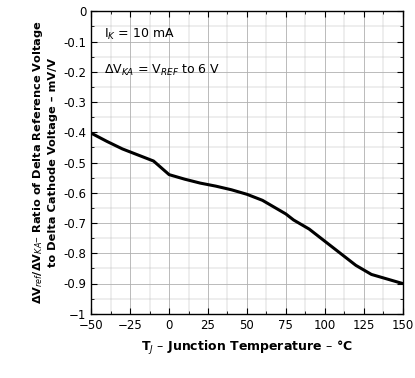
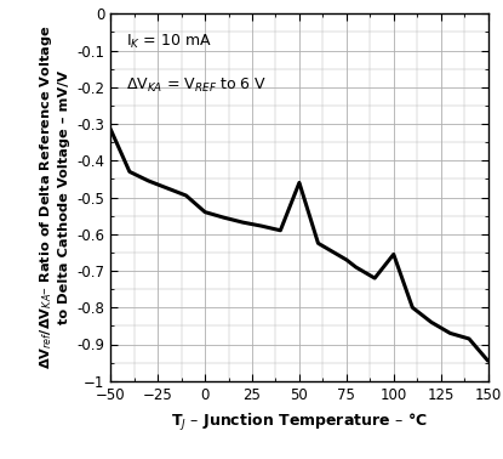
−50: -0.403 -> -0.315
50: -0.605 -> -0.460
100: -0.760 -> -0.655
150: -0.900 -> -0.945
